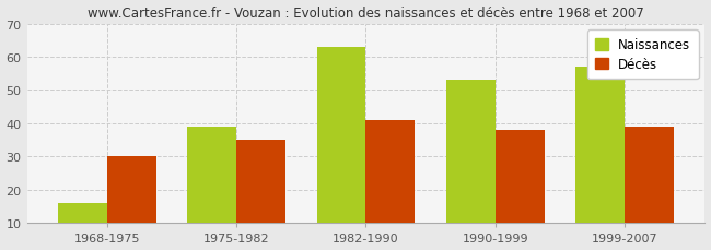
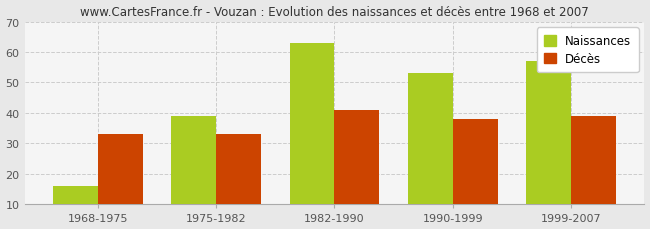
Décès/1968-1975: 30 -> 33
Décès/1975-1982: 35 -> 33
